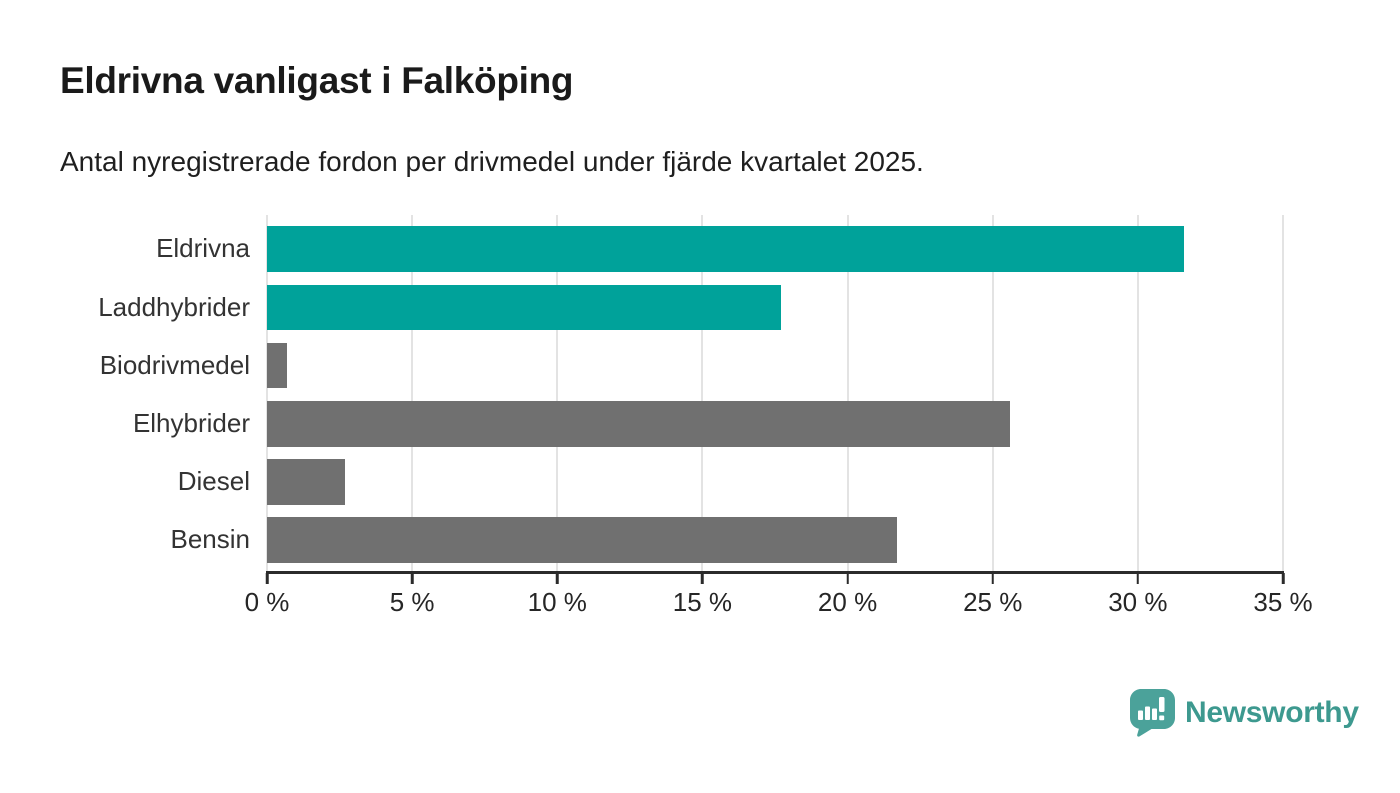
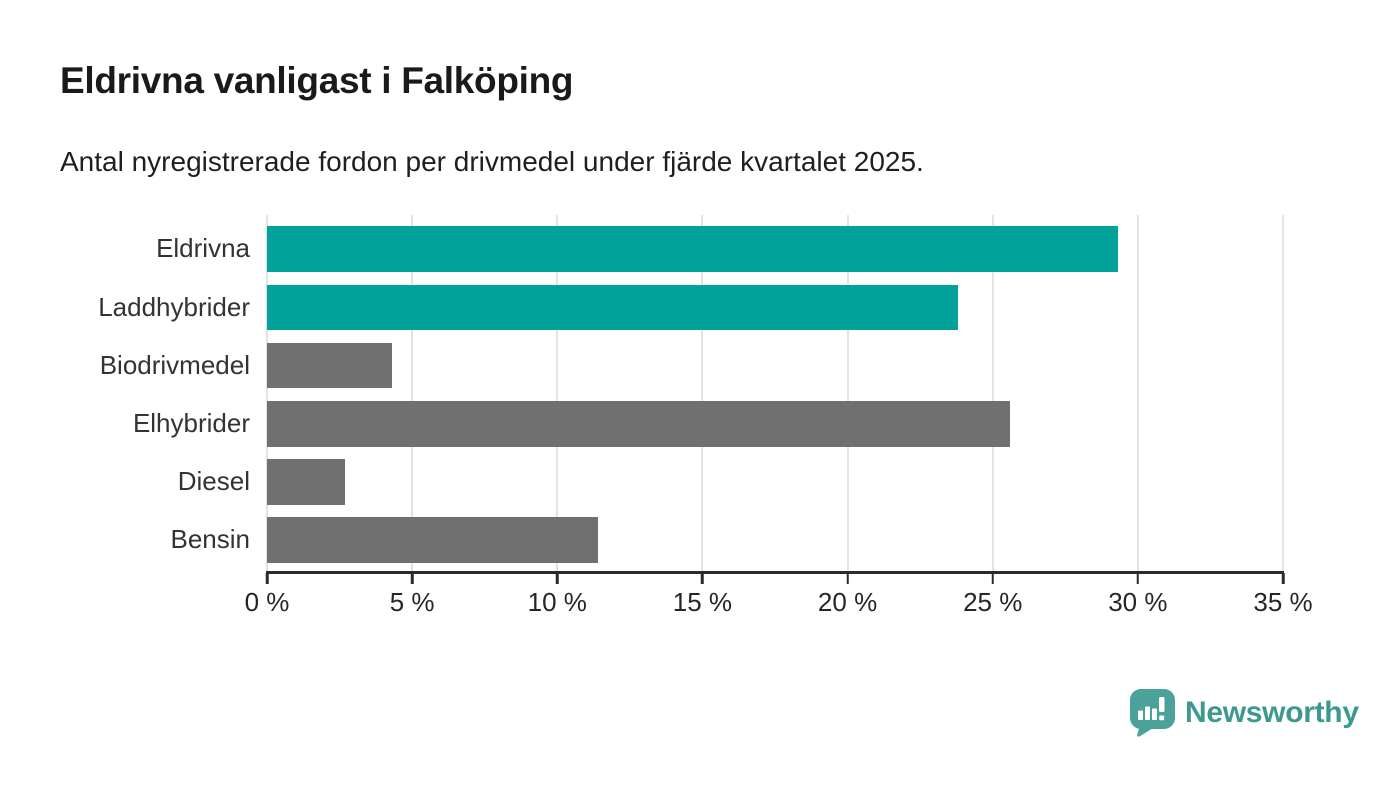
Eldrivna: 31.6% -> 29.3%
Laddhybrider: 17.7% -> 23.8%
Biodrivmedel: 0.7% -> 4.3%
Bensin: 21.7% -> 11.4%
